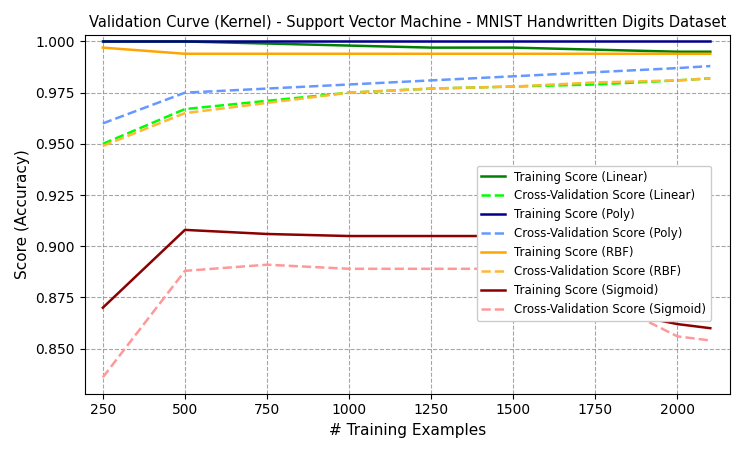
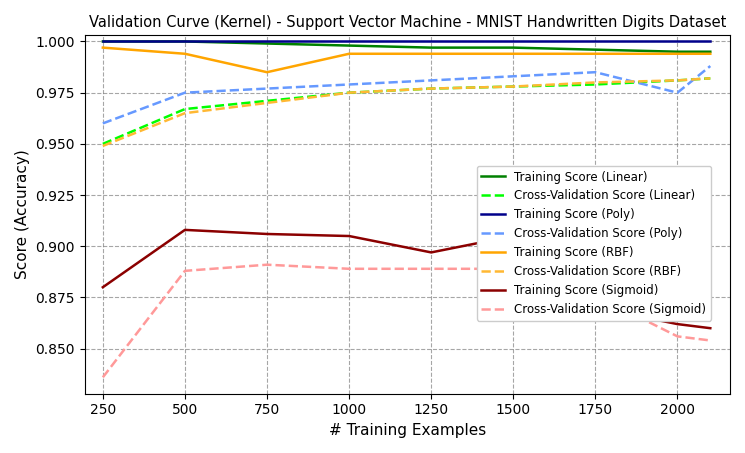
Training Score (Sigmoid)/250: 0.870 -> 0.880
Training Score (RBF)/750: 0.994 -> 0.985
Training Score (Sigmoid)/1250: 0.905 -> 0.897
Cross-Validation Score (Poly)/2000: 0.987 -> 0.975
